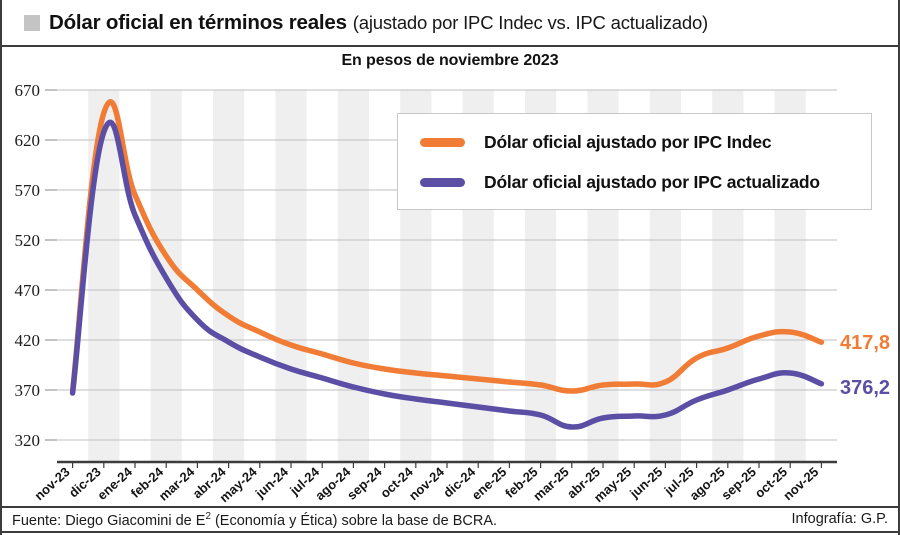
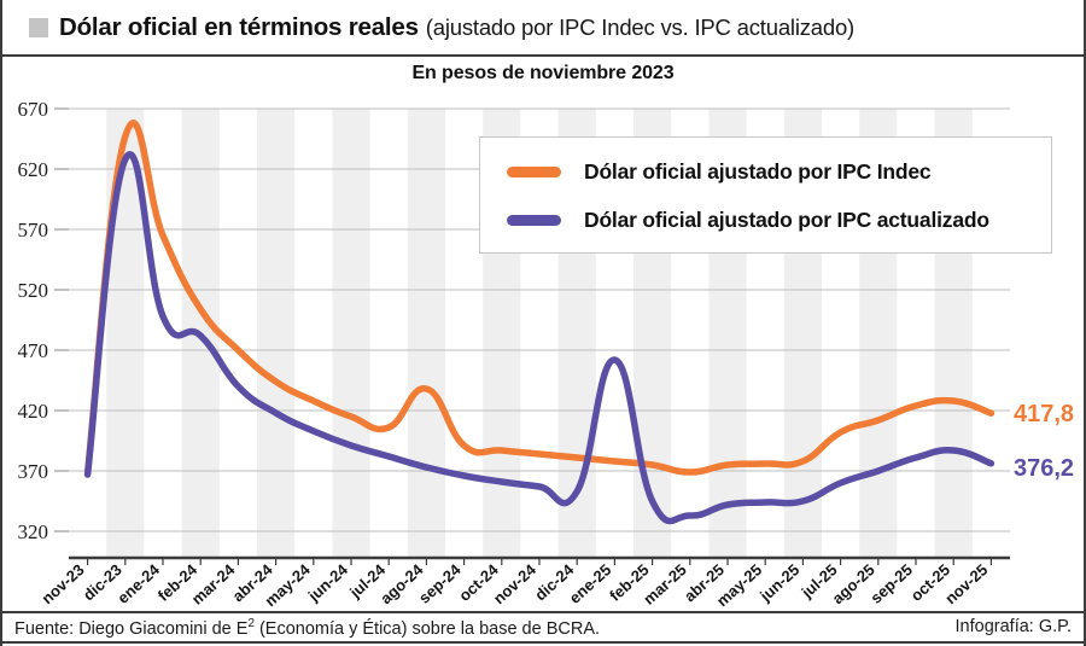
Dólar oficial ajustado por IPC actualizado/ene-24: 545 -> 498
Dólar oficial ajustado por IPC Indec/ago-24: 397 -> 438
Dólar oficial ajustado por IPC actualizado/ene-25: 349 -> 462
